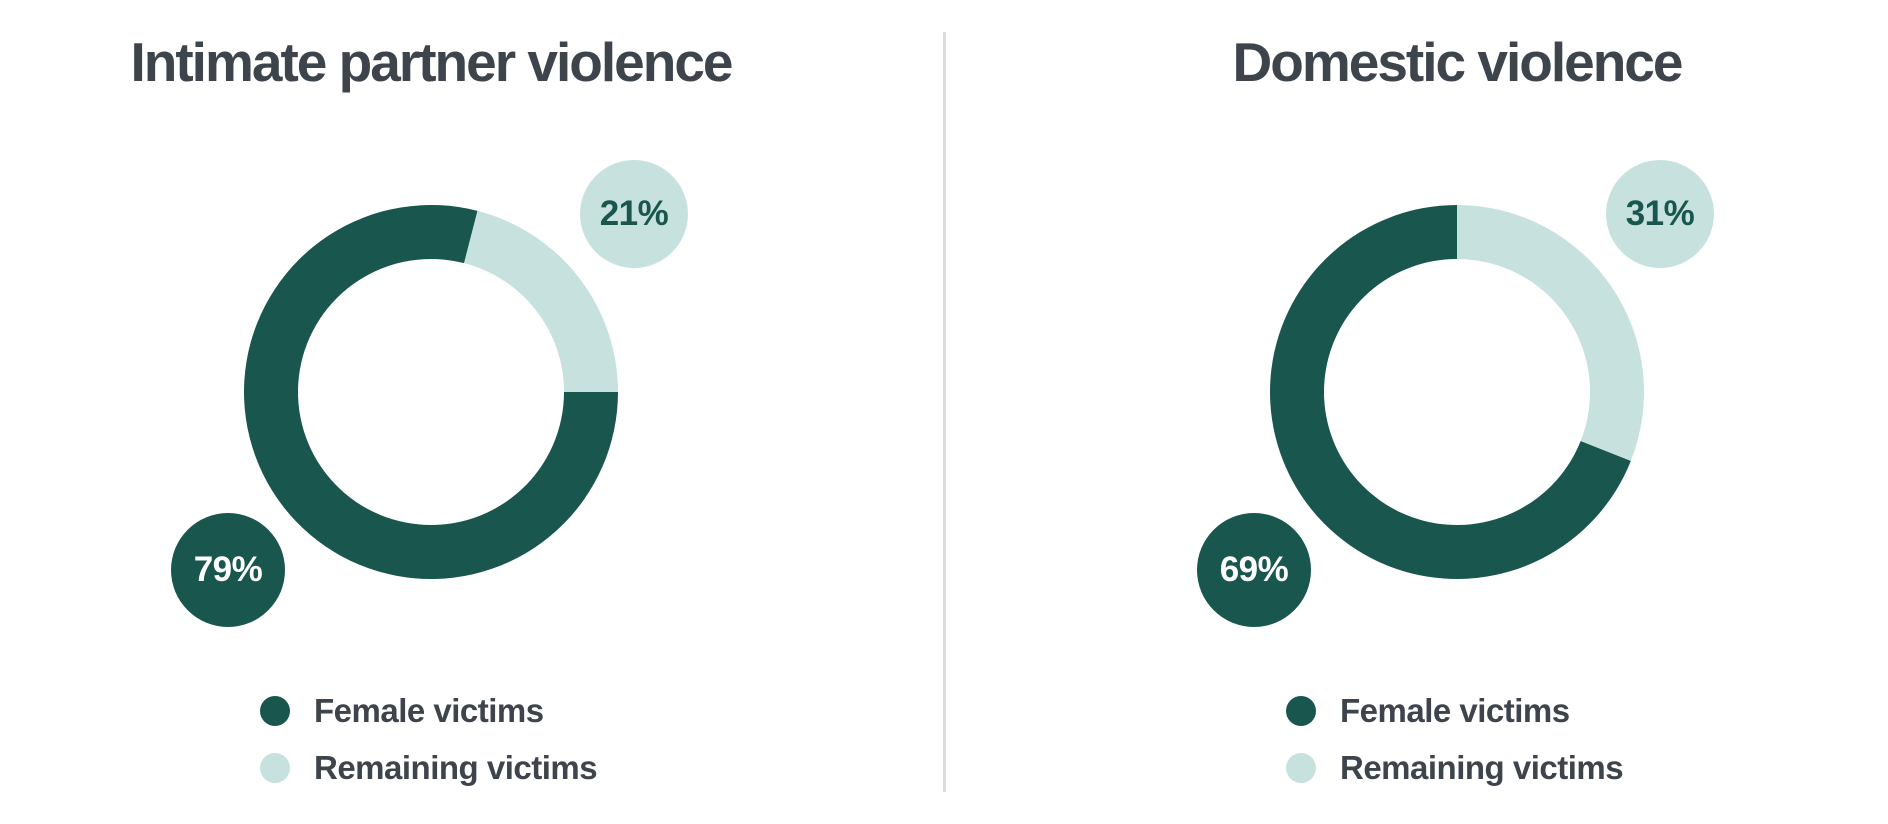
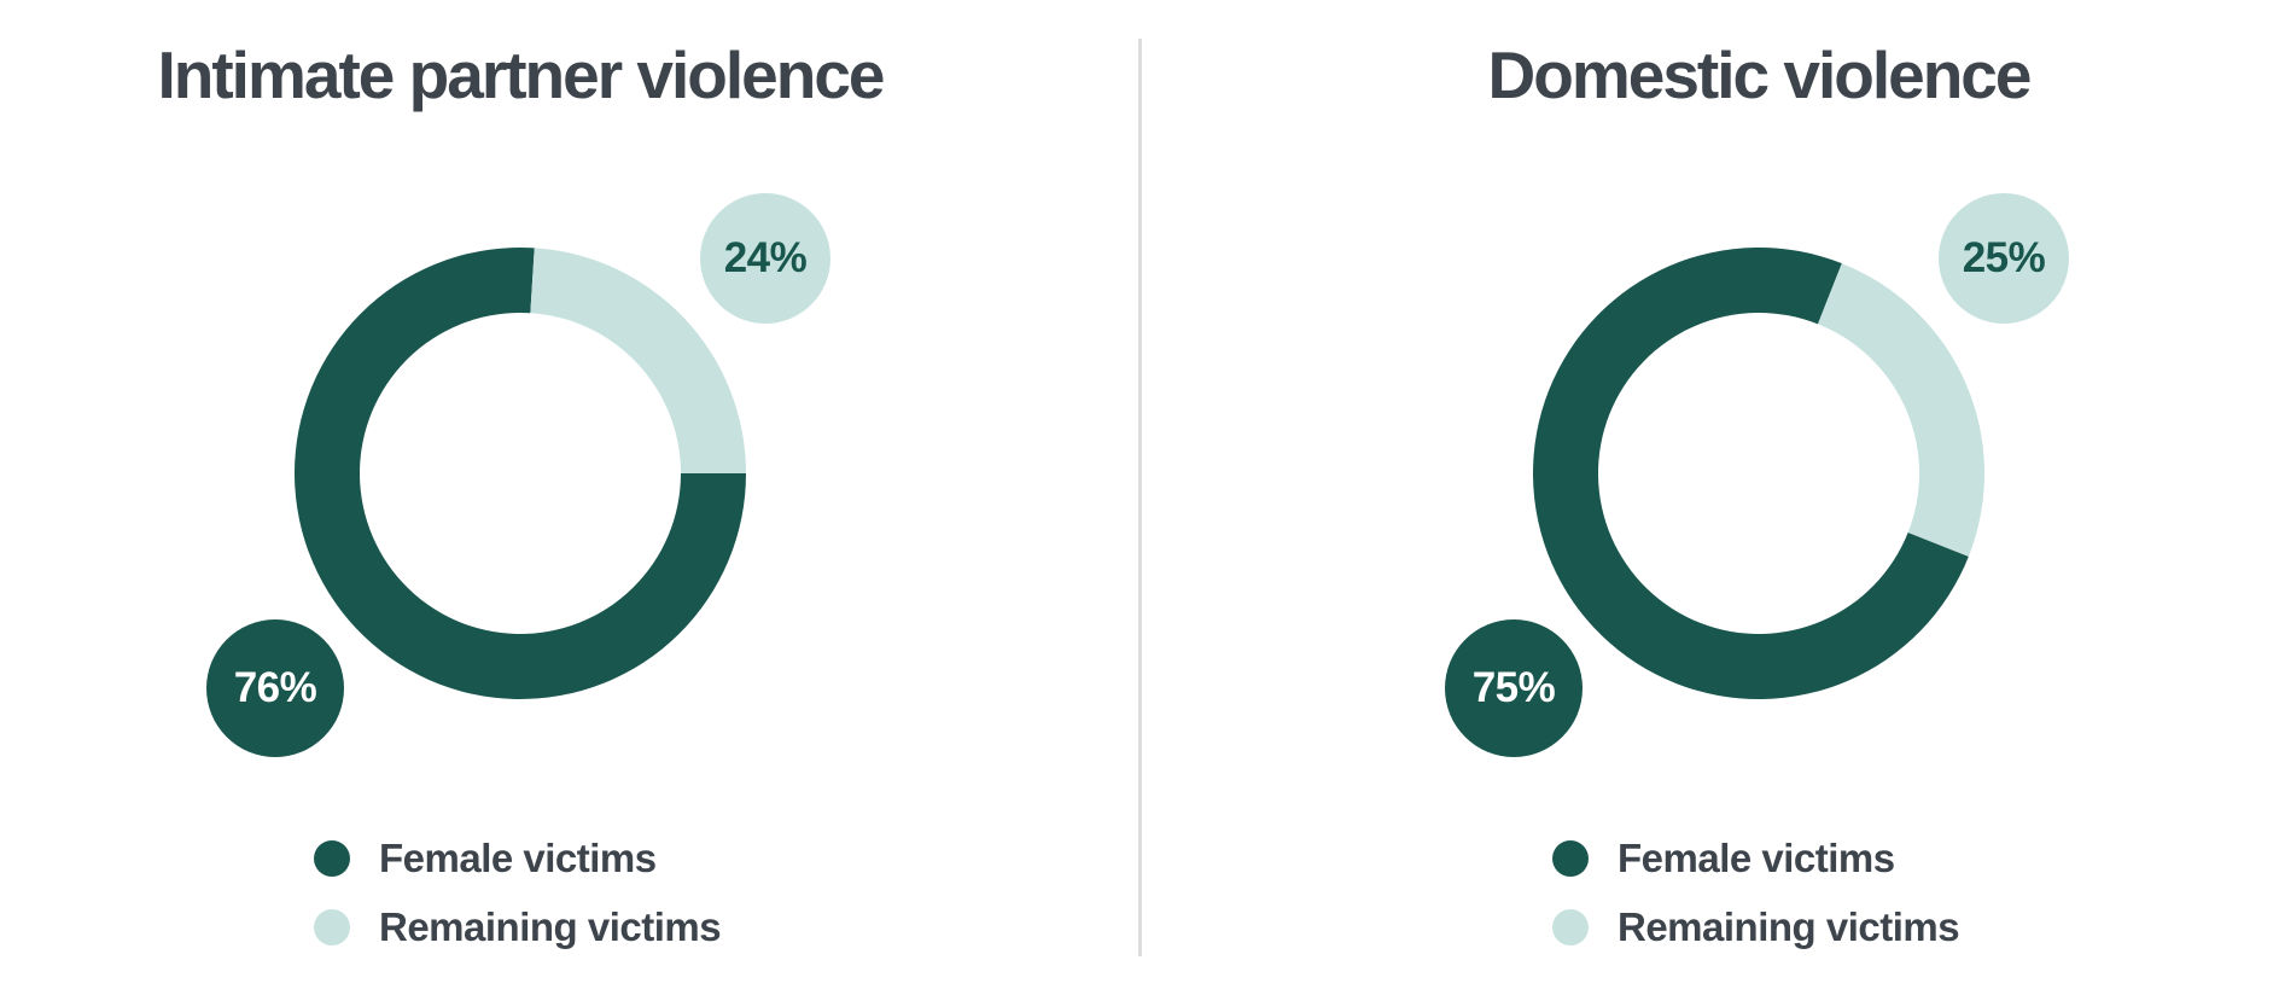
Intimate partner violence/Female victims: 79% -> 76%
Intimate partner violence/Remaining victims: 21% -> 24%
Domestic violence/Female victims: 69% -> 75%
Domestic violence/Remaining victims: 31% -> 25%
